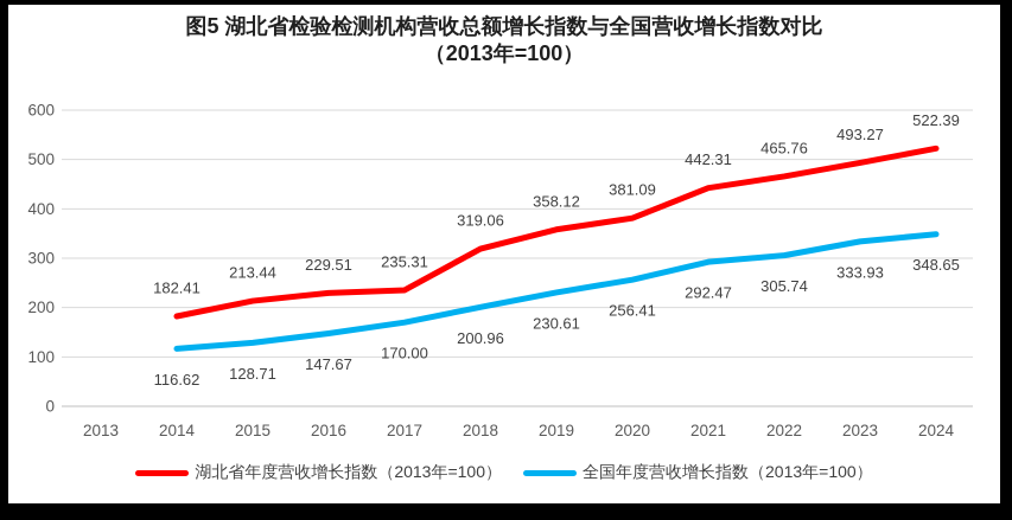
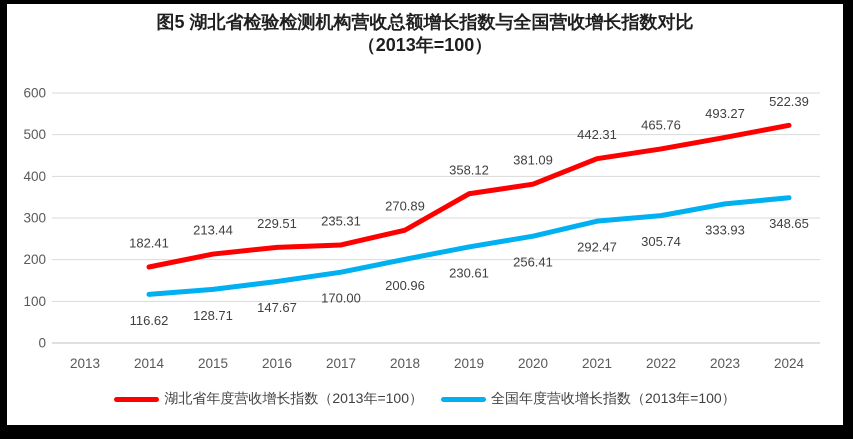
湖北省年度营收增长指数（2013年=100）/2018: 319.06 -> 270.89
